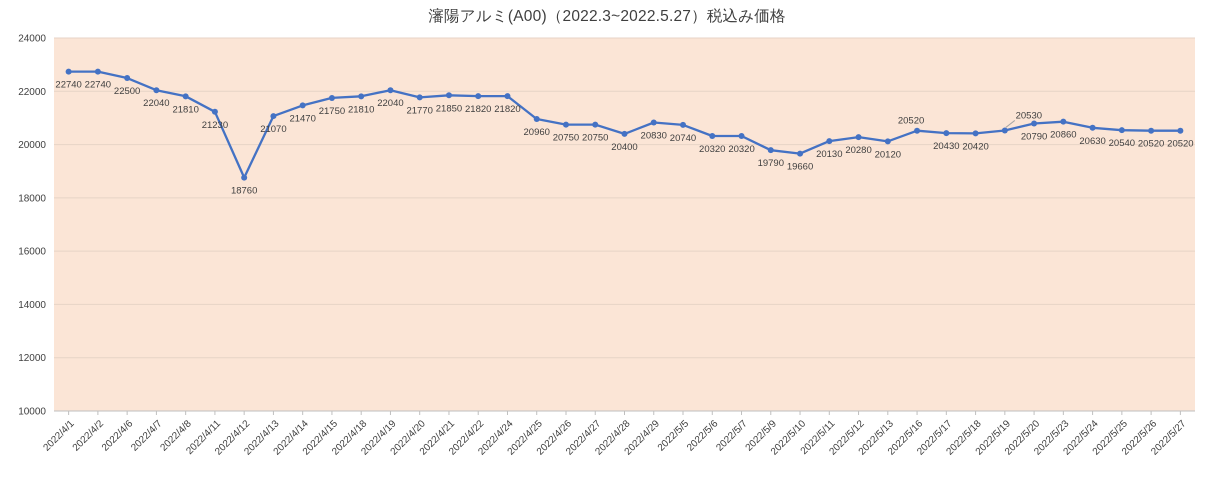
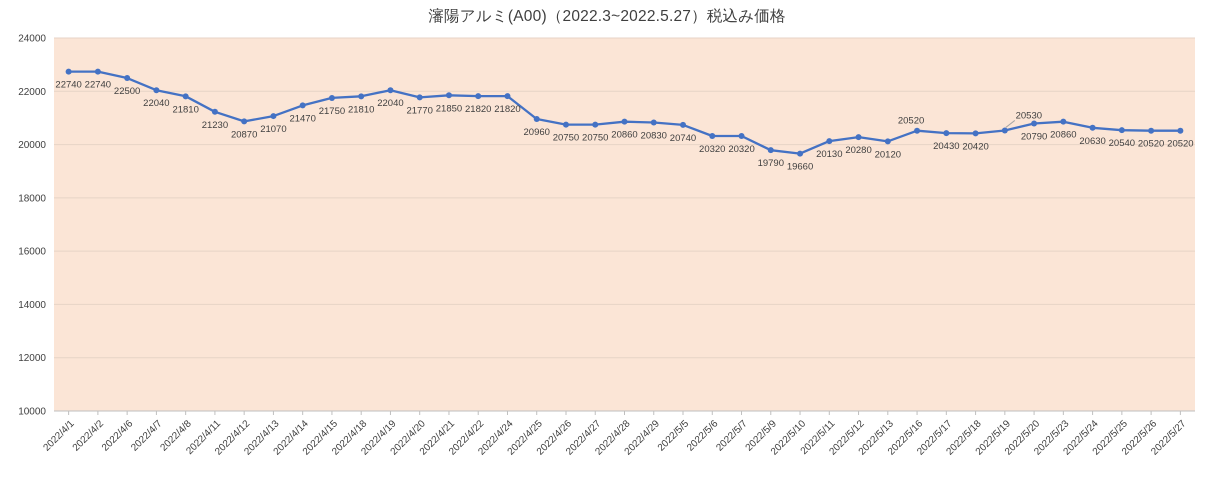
2022/4/12: 18760 -> 20870
2022/4/28: 20400 -> 20860
